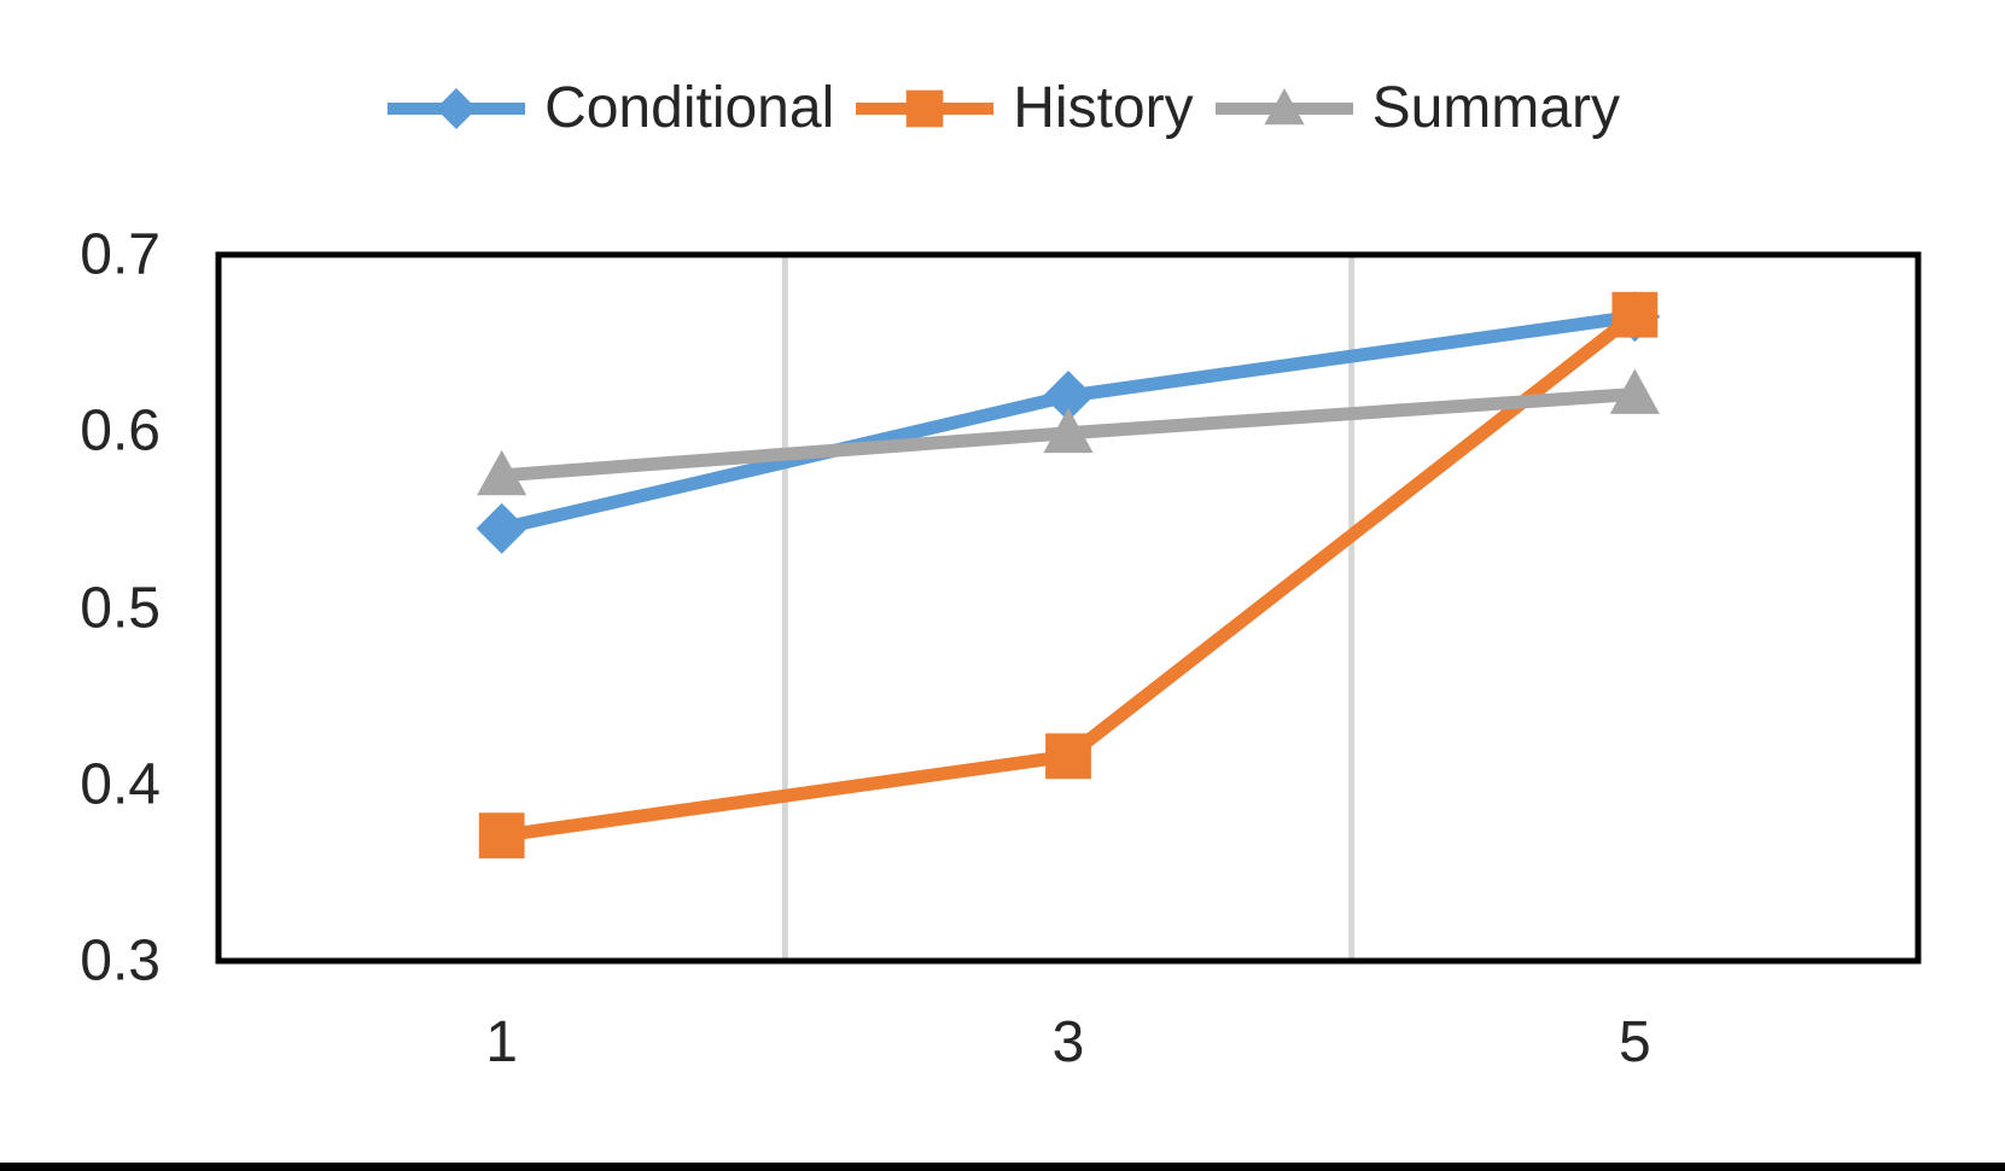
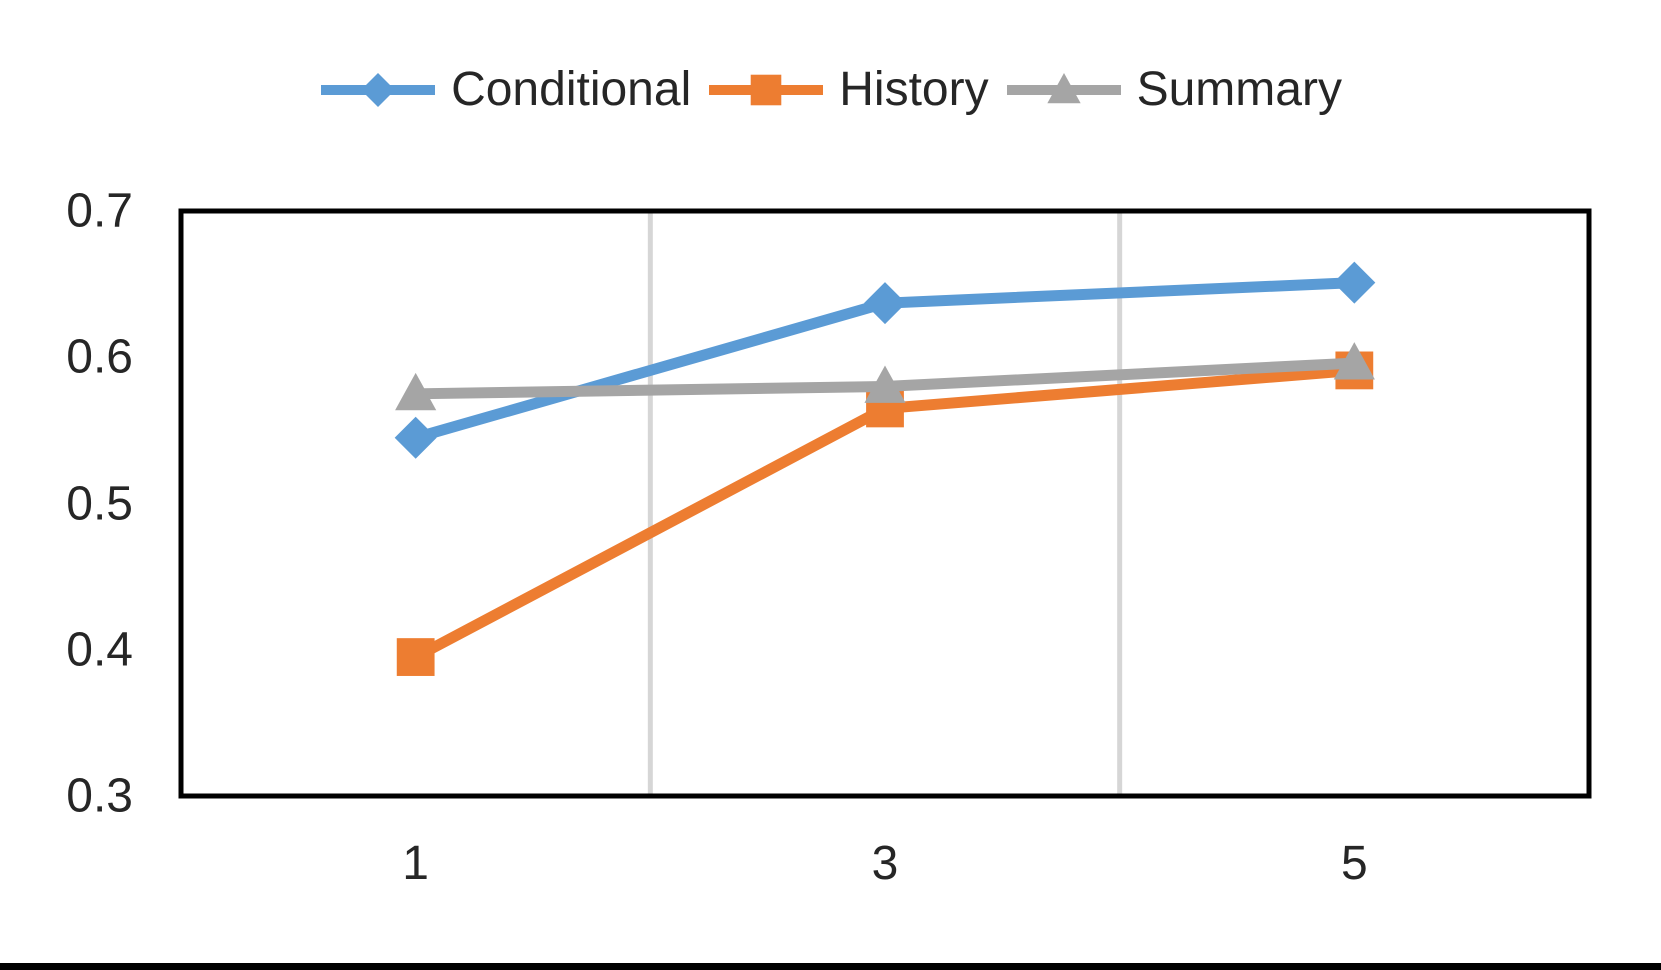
History/1: 0.371 -> 0.395
Conditional/3: 0.620 -> 0.637
History/3: 0.416 -> 0.565
Summary/3: 0.599 -> 0.580
Conditional/5: 0.665 -> 0.651
History/5: 0.666 -> 0.591
Summary/5: 0.621 -> 0.596
